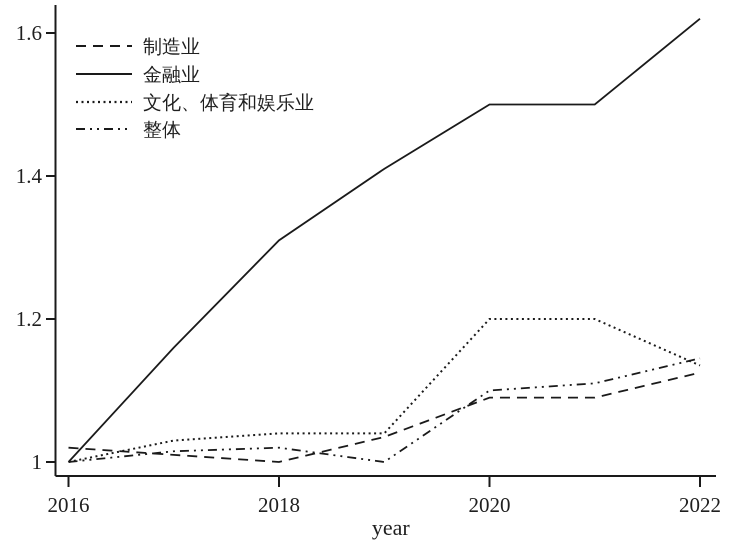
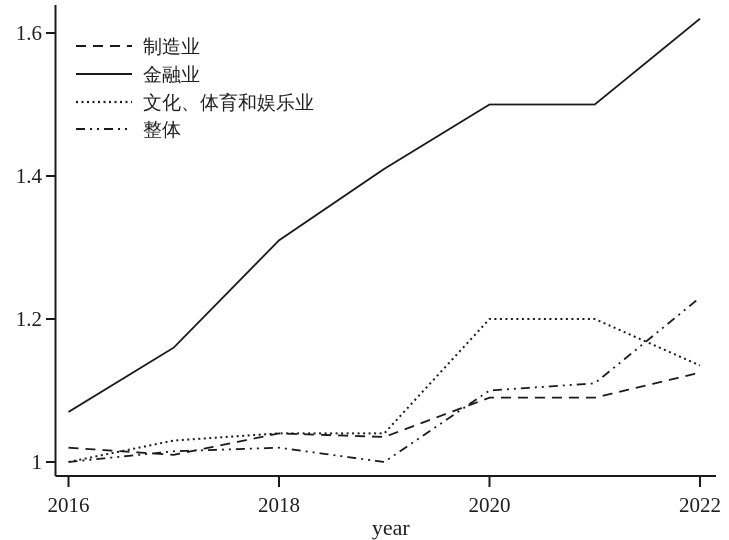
金融业/2016: 1.00 -> 1.07
制造业/2018: 1.00 -> 1.04
整体/2022: 1.15 -> 1.23
